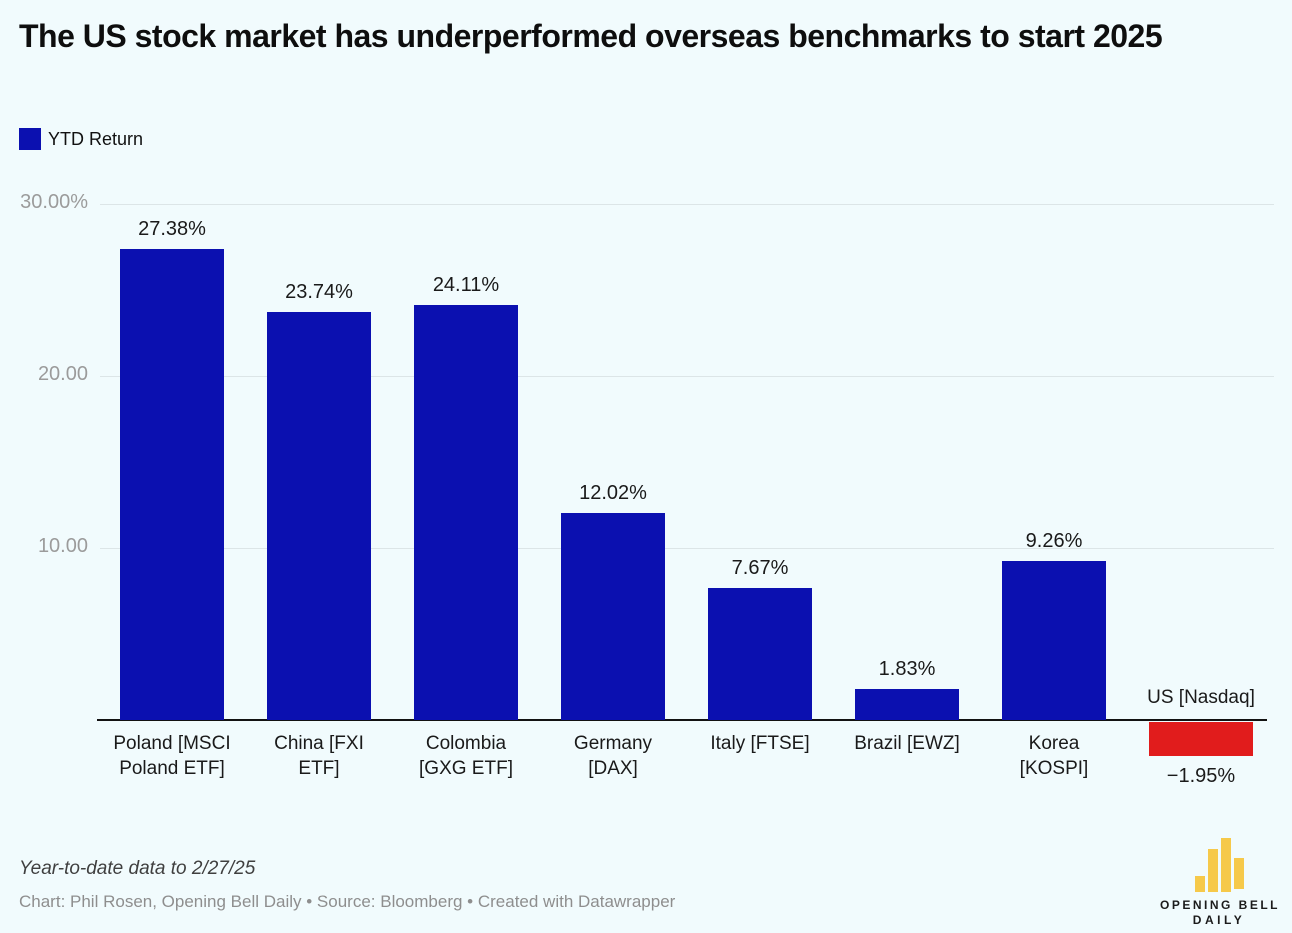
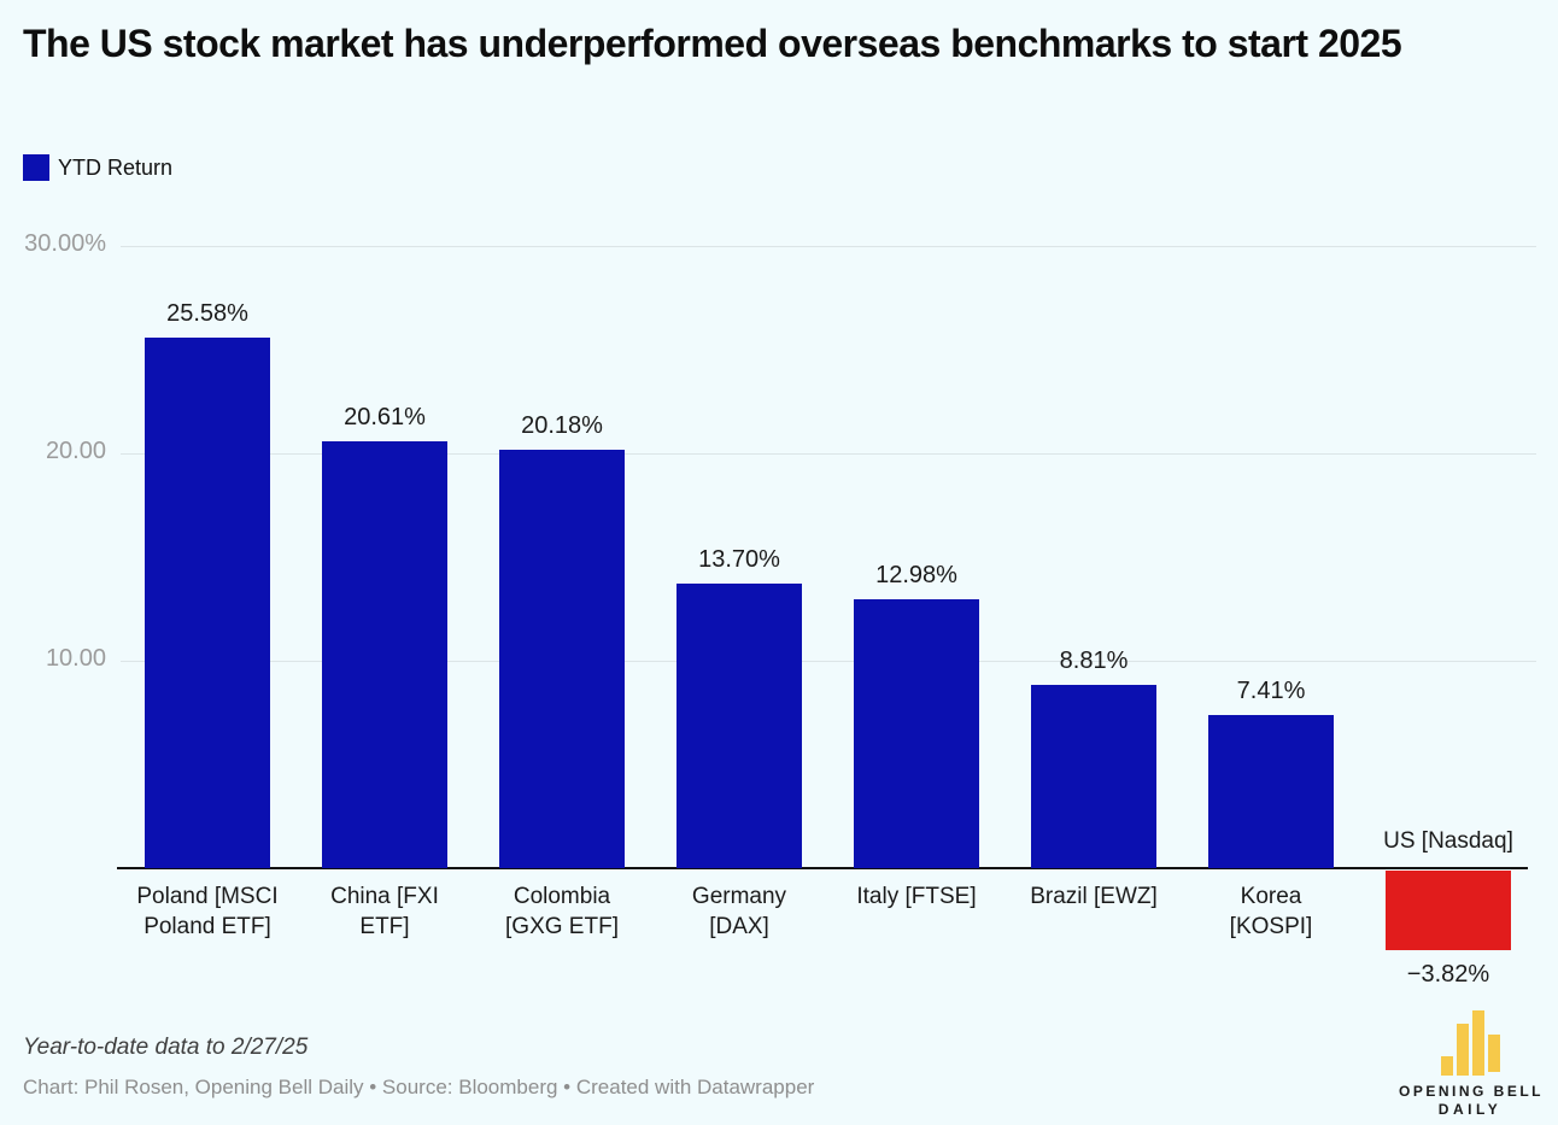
Poland [MSCI Poland ETF]: 27.38% -> 25.58%
China [FXI ETF]: 23.74% -> 20.61%
Colombia [GXG ETF]: 24.11% -> 20.18%
Germany [DAX]: 12.02% -> 13.70%
Italy [FTSE]: 7.67% -> 12.98%
Brazil [EWZ]: 1.83% -> 8.81%
Korea [KOSPI]: 9.26% -> 7.41%
US [Nasdaq]: −1.95% -> −3.82%
